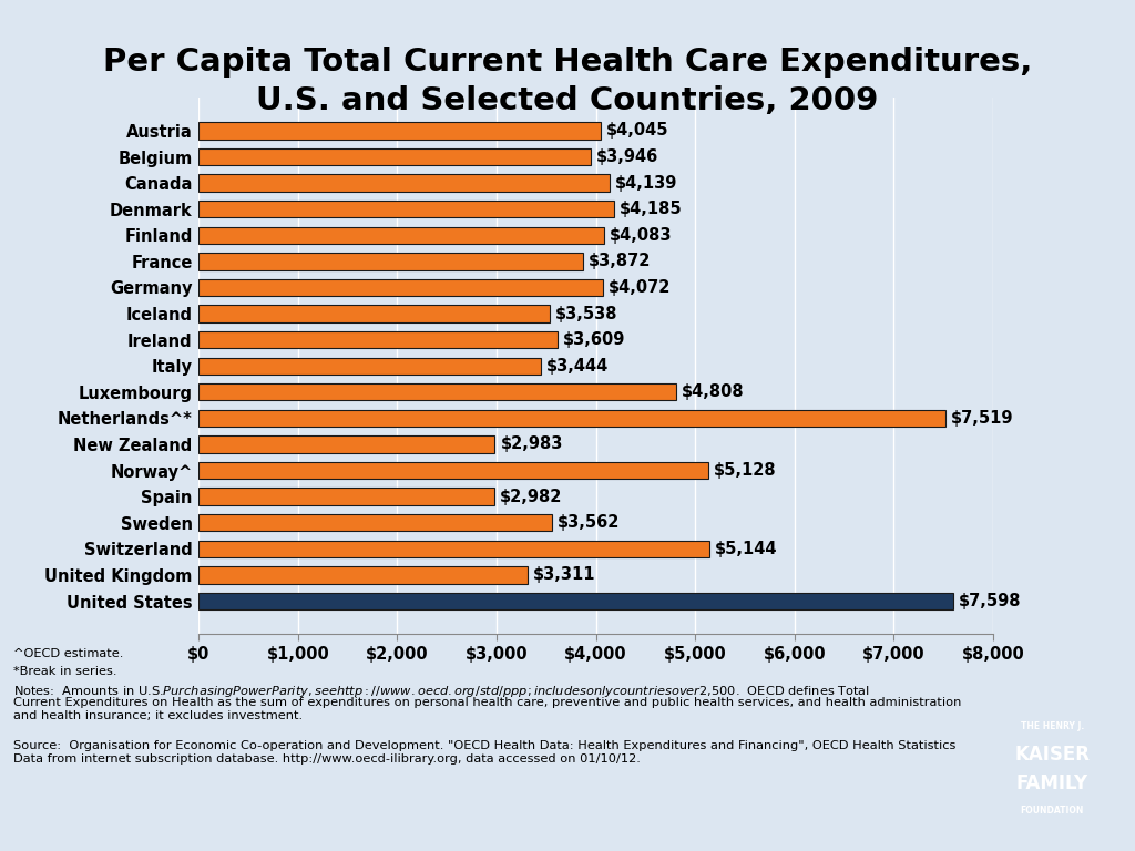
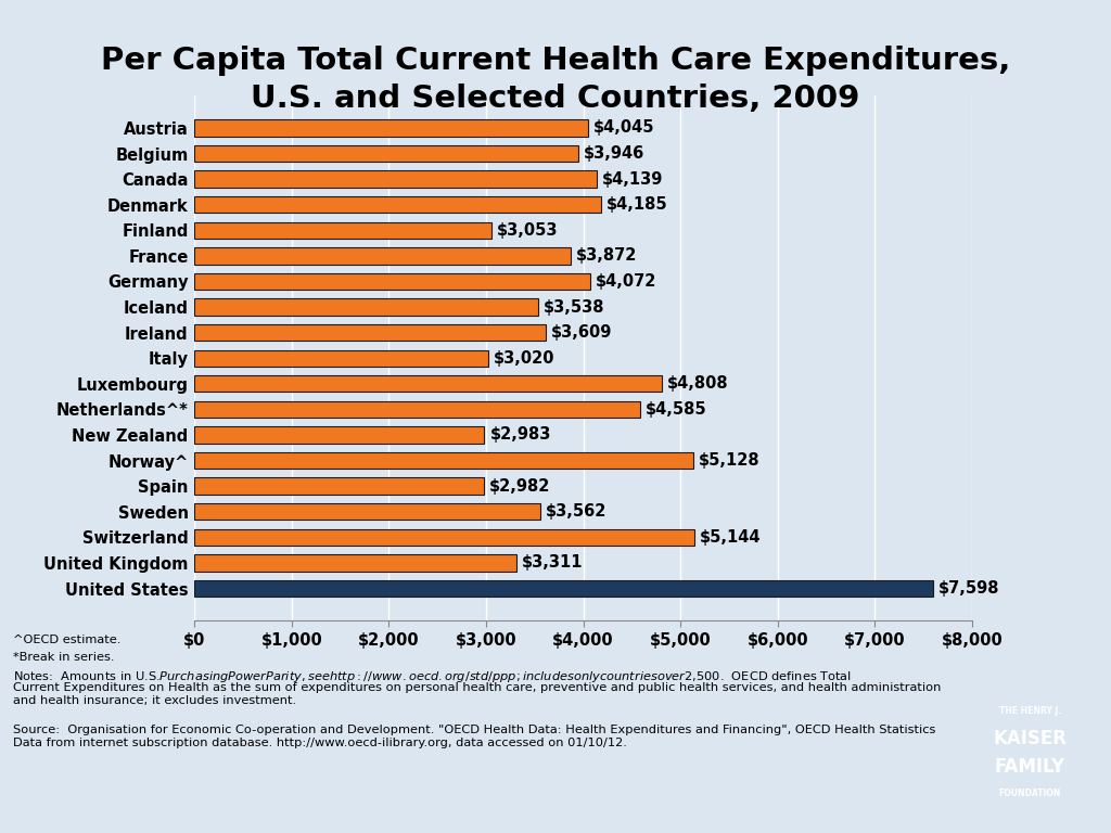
Finland: $4,083 -> $3,053
Italy: $3,444 -> $3,020
Netherlands^*: $7,519 -> $4,585
